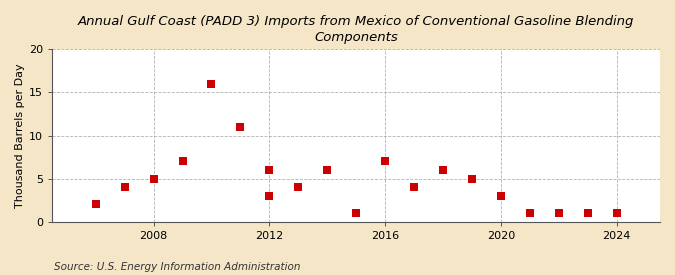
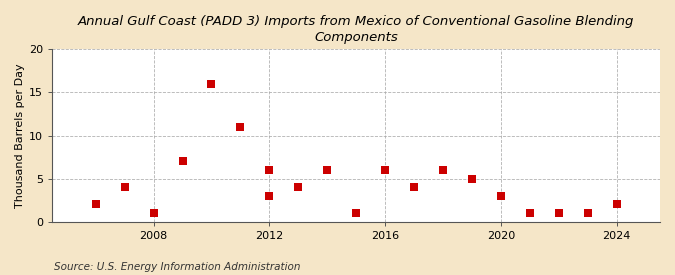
2008: 5 -> 1
2016: 7 -> 6
2024: 1 -> 2
